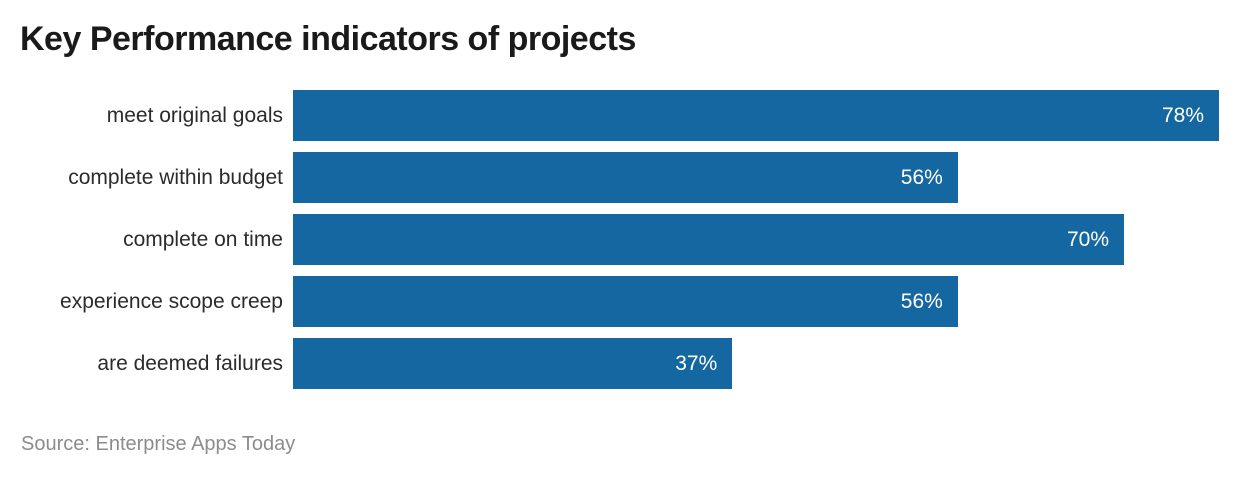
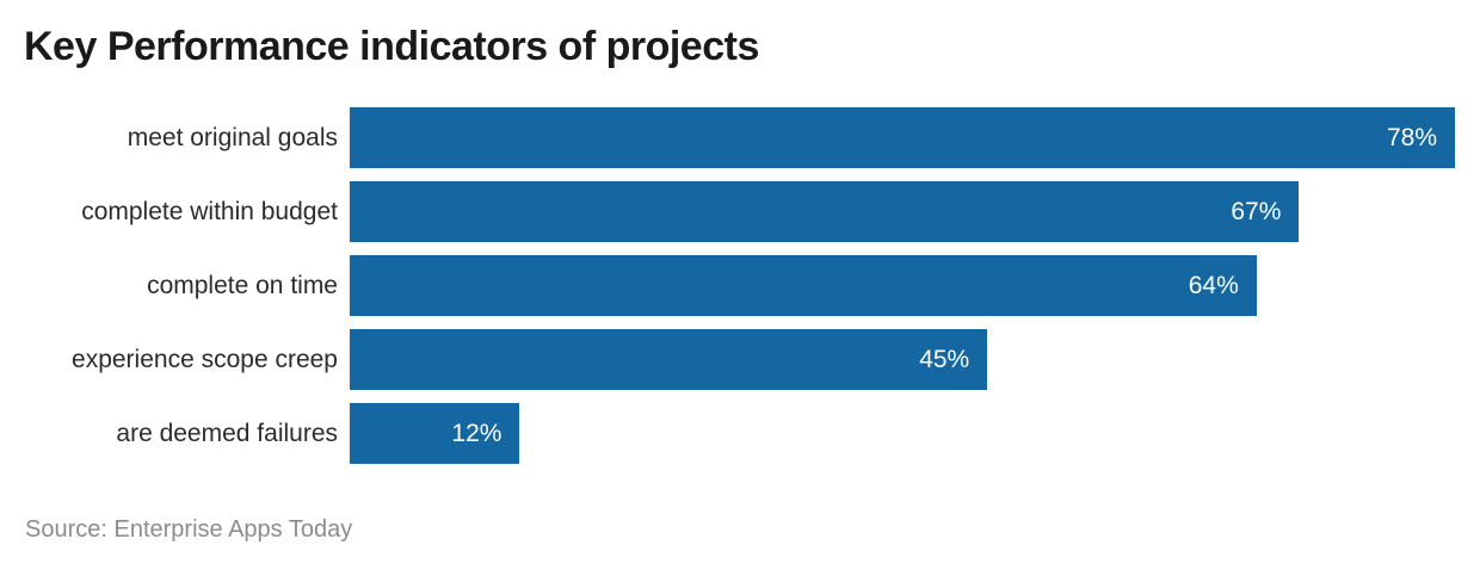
complete within budget: 56% -> 67%
complete on time: 70% -> 64%
experience scope creep: 56% -> 45%
are deemed failures: 37% -> 12%
